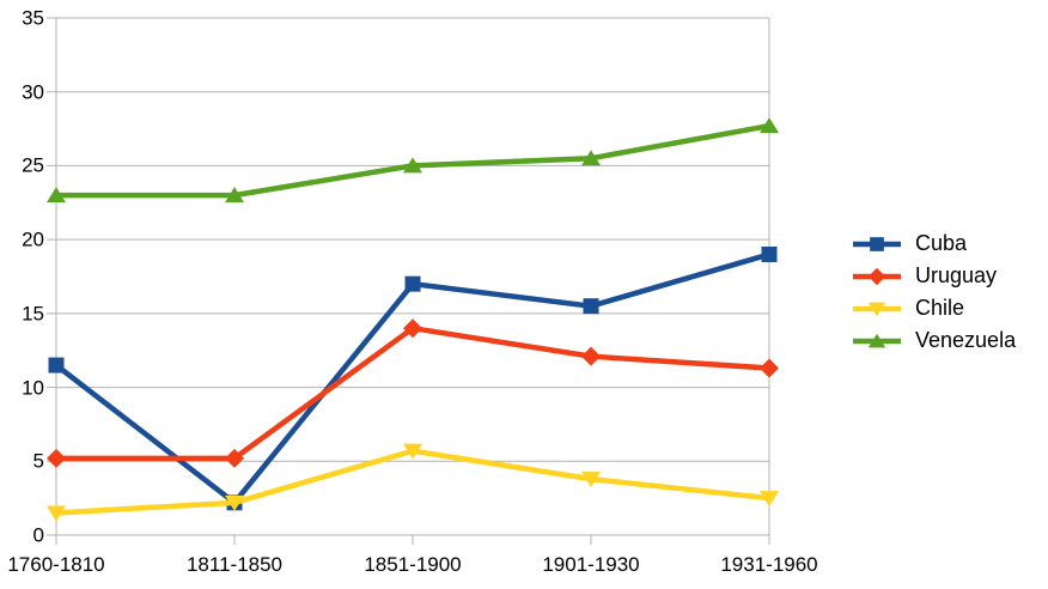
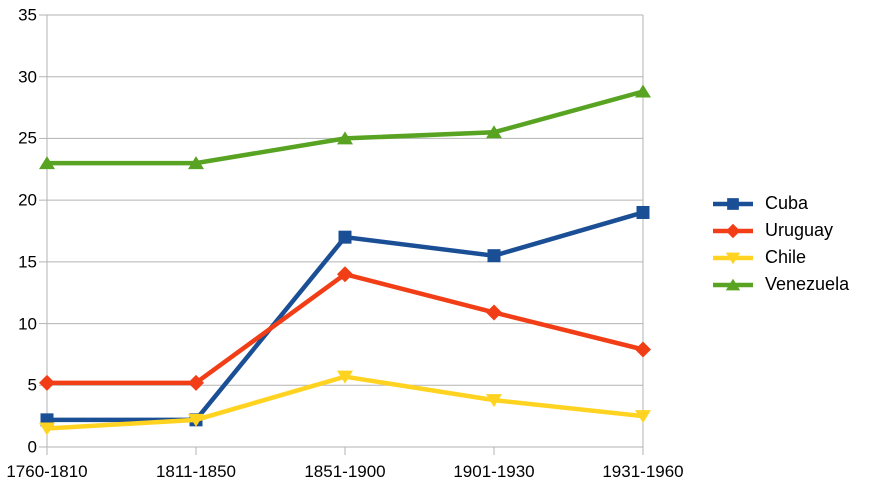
Cuba/1760-1810: 11.5 -> 2.2
Uruguay/1901-1930: 12.1 -> 10.9
Uruguay/1931-1960: 11.3 -> 7.9
Venezuela/1931-1960: 27.7 -> 28.8
